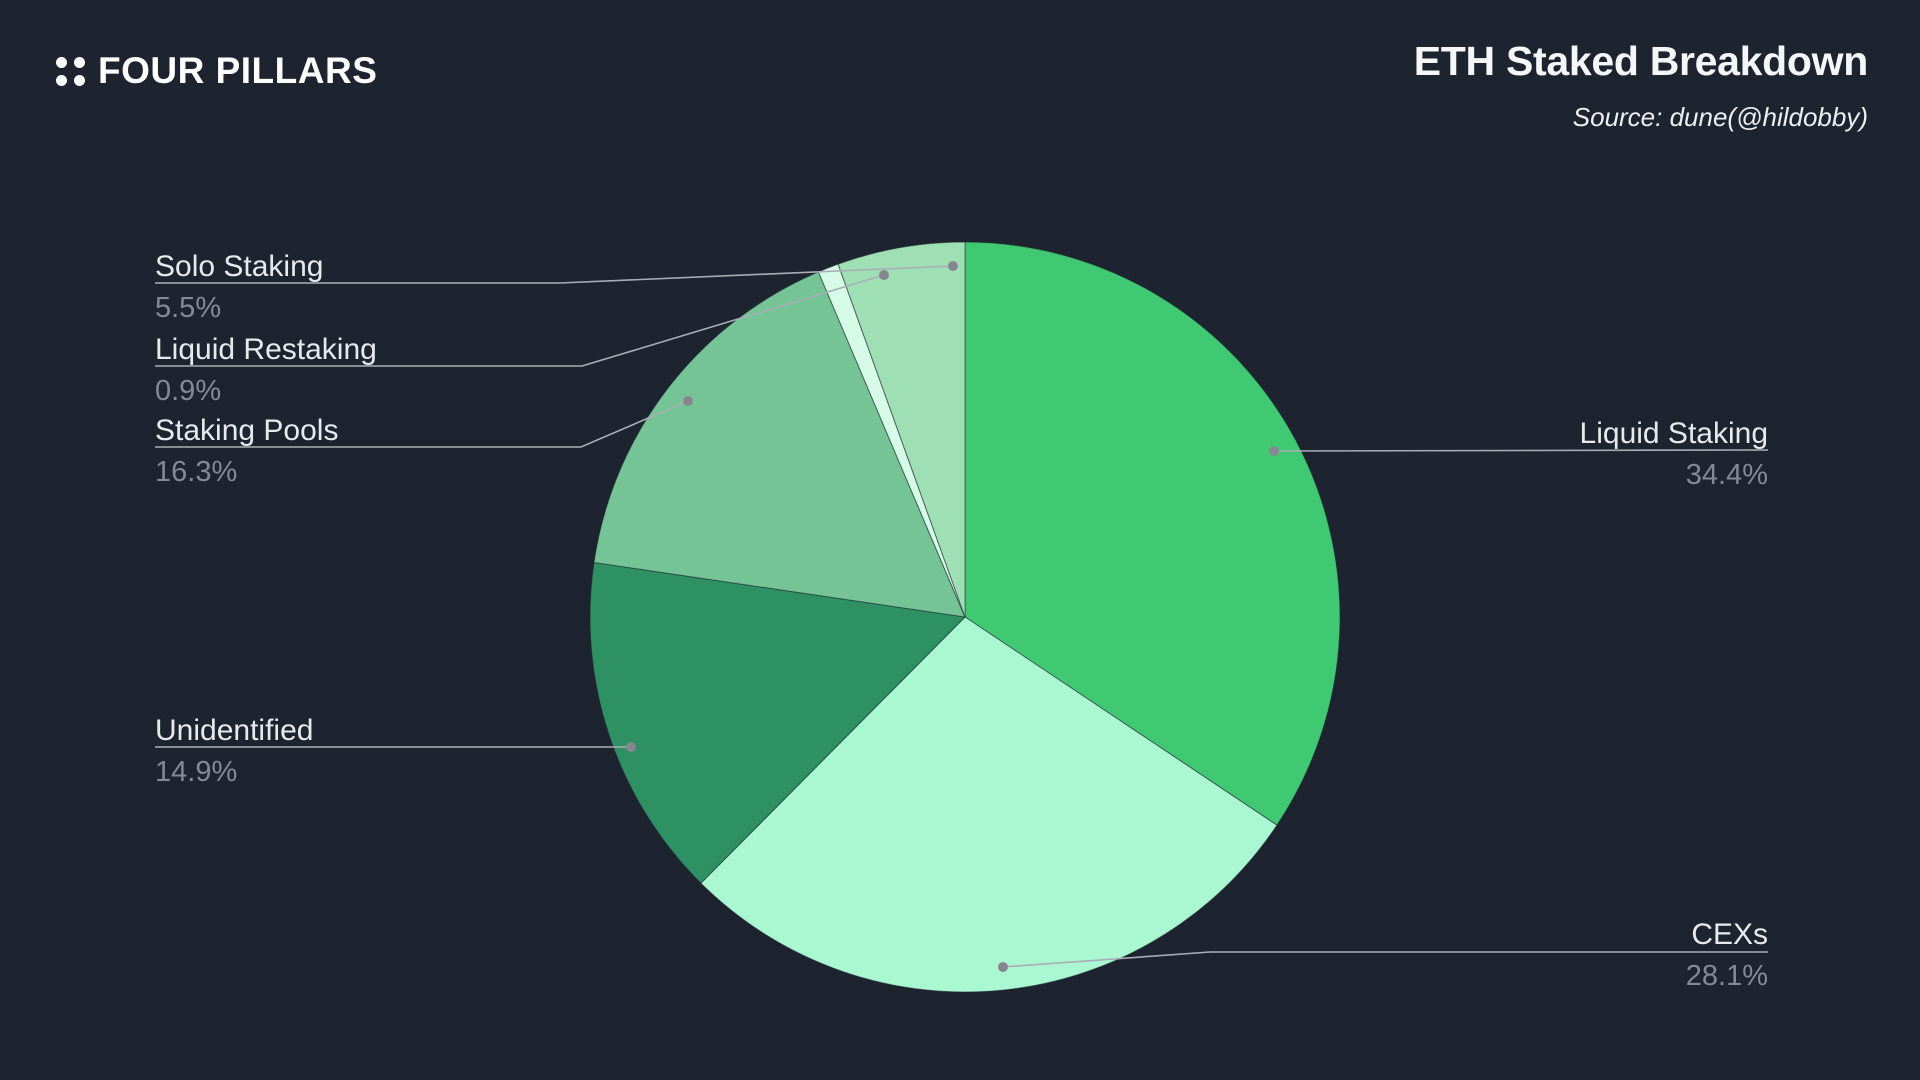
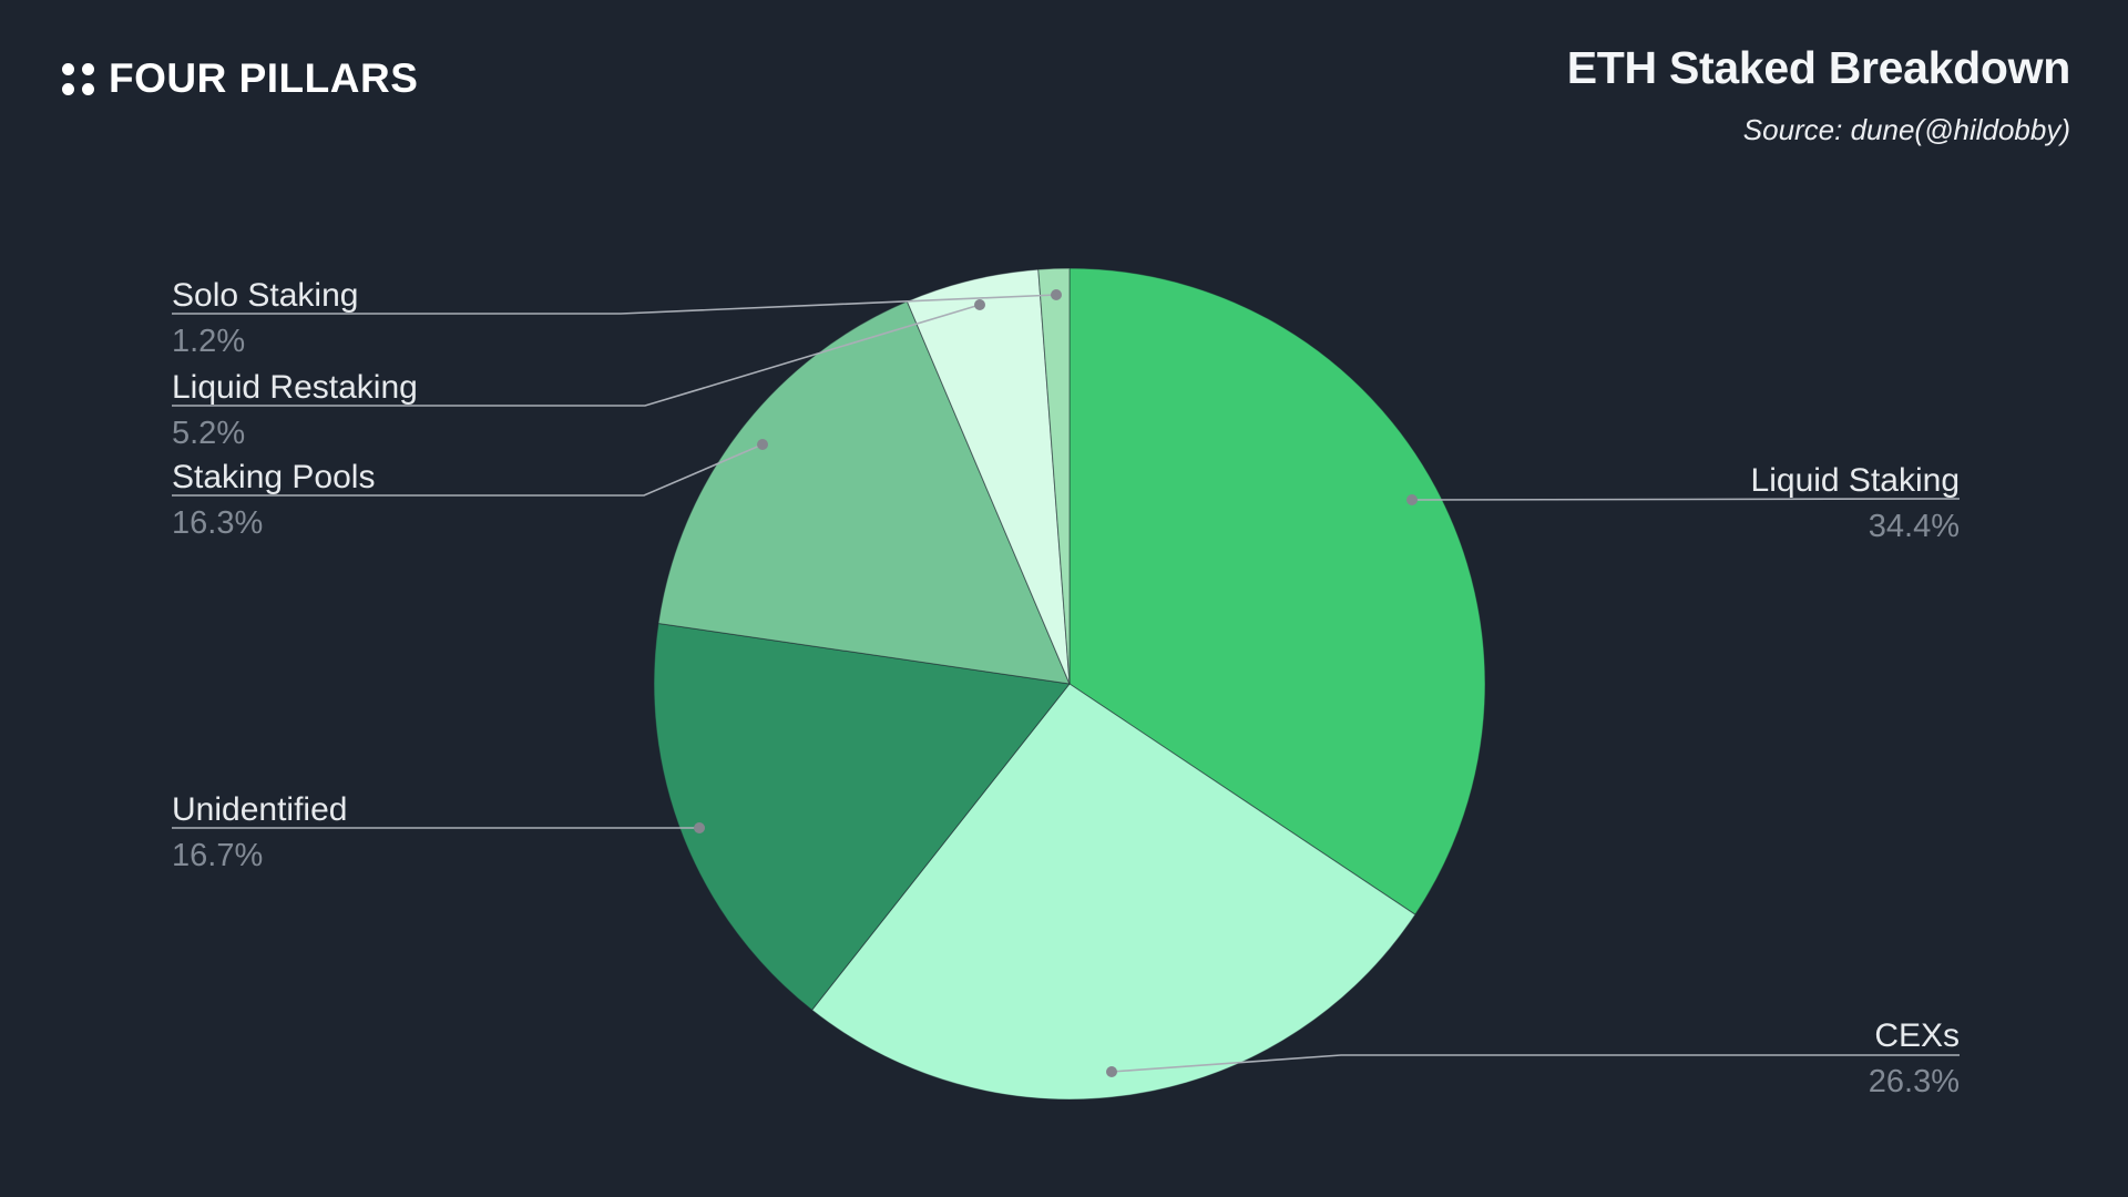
CEXs: 28.1% -> 26.3%
Unidentified: 14.9% -> 16.7%
Liquid Restaking: 0.9% -> 5.2%
Solo Staking: 5.5% -> 1.2%
